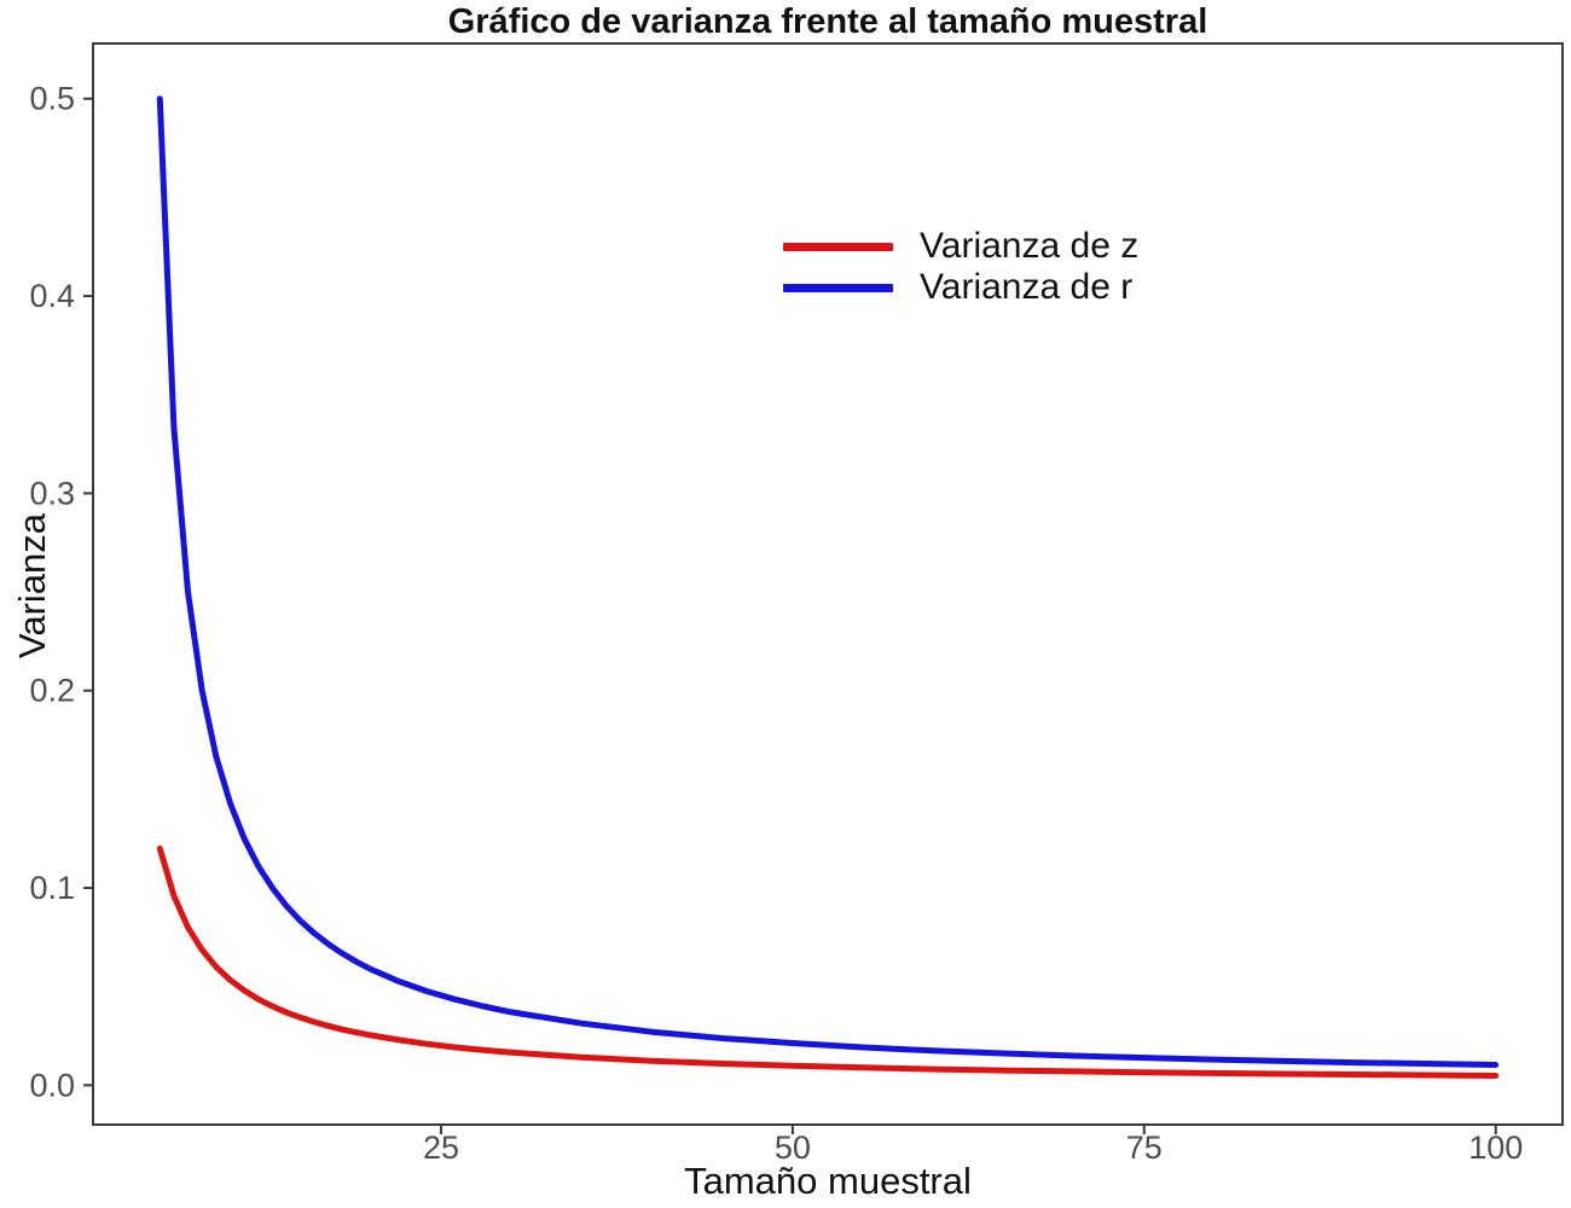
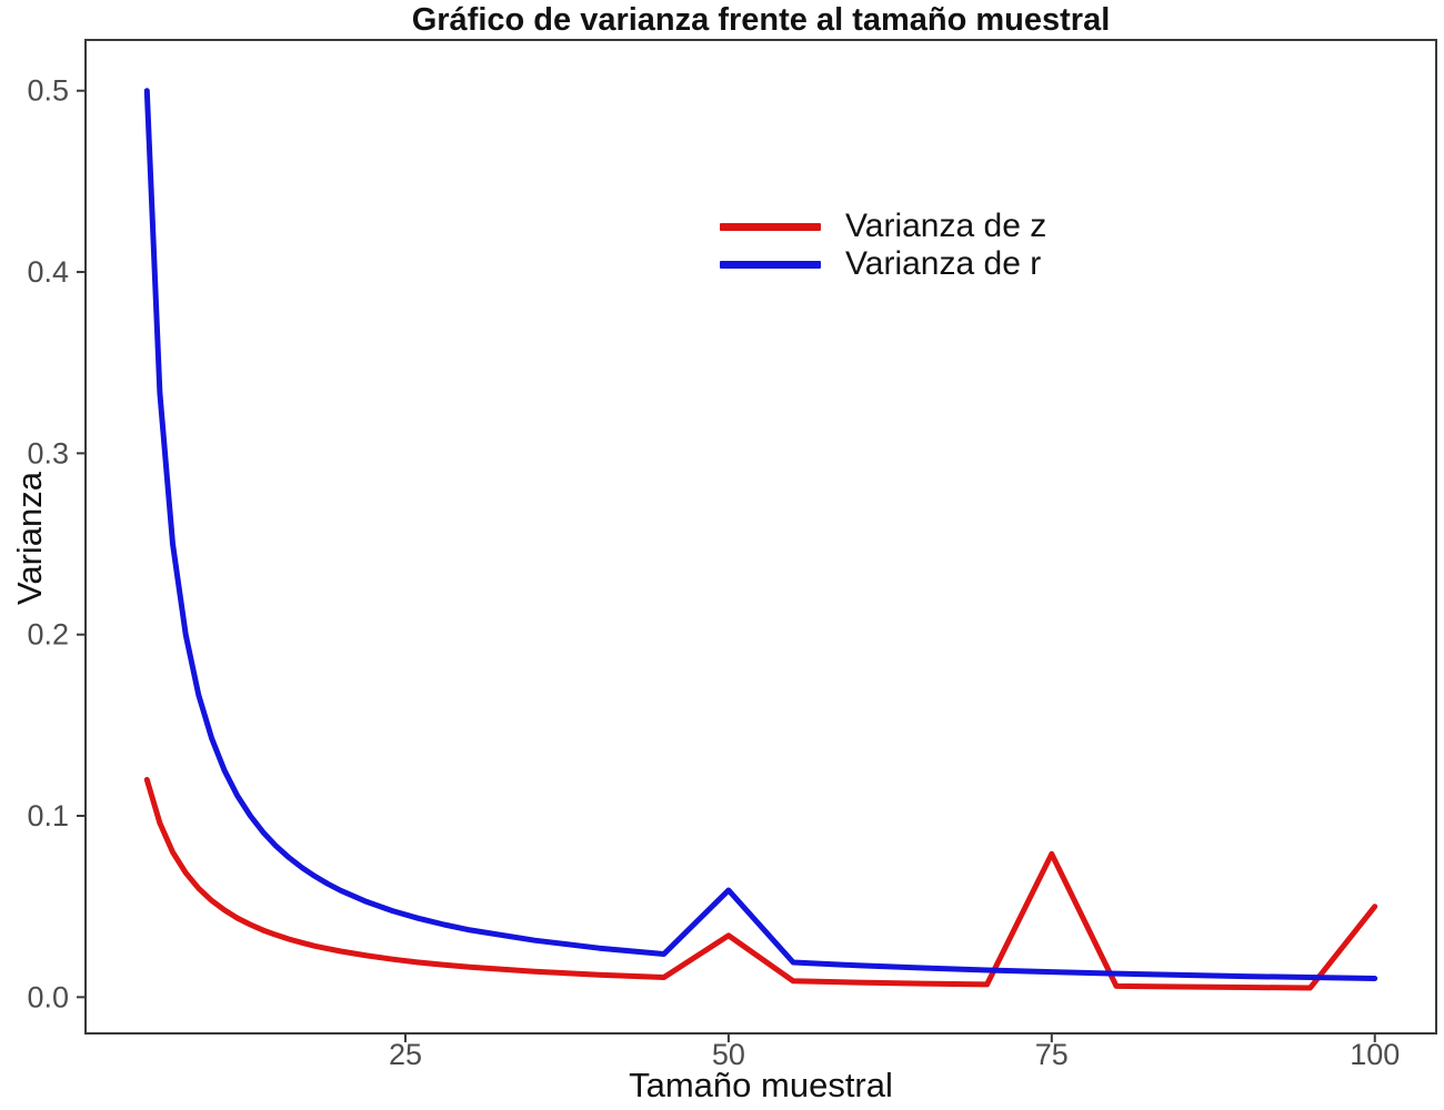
Varianza de z/50: 0.010 -> 0.034
Varianza de r/50: 0.021 -> 0.059
Varianza de z/75: 0.006 -> 0.079
Varianza de z/100: 0.005 -> 0.050
